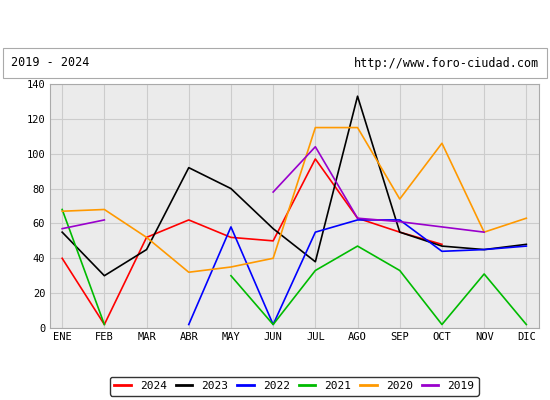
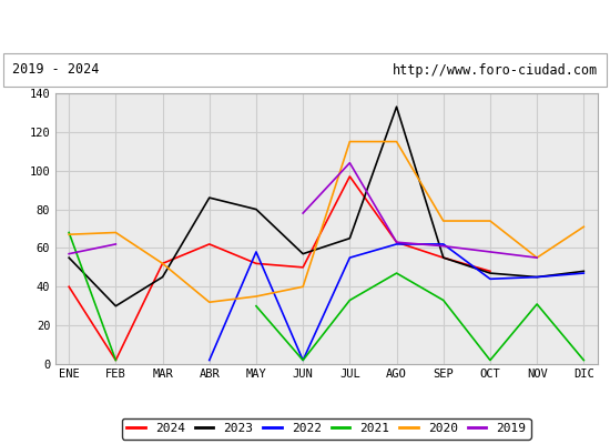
2023/ABR: 92 -> 86
2023/JUL: 38 -> 65
2020/OCT: 106 -> 74
2020/DIC: 63 -> 71
